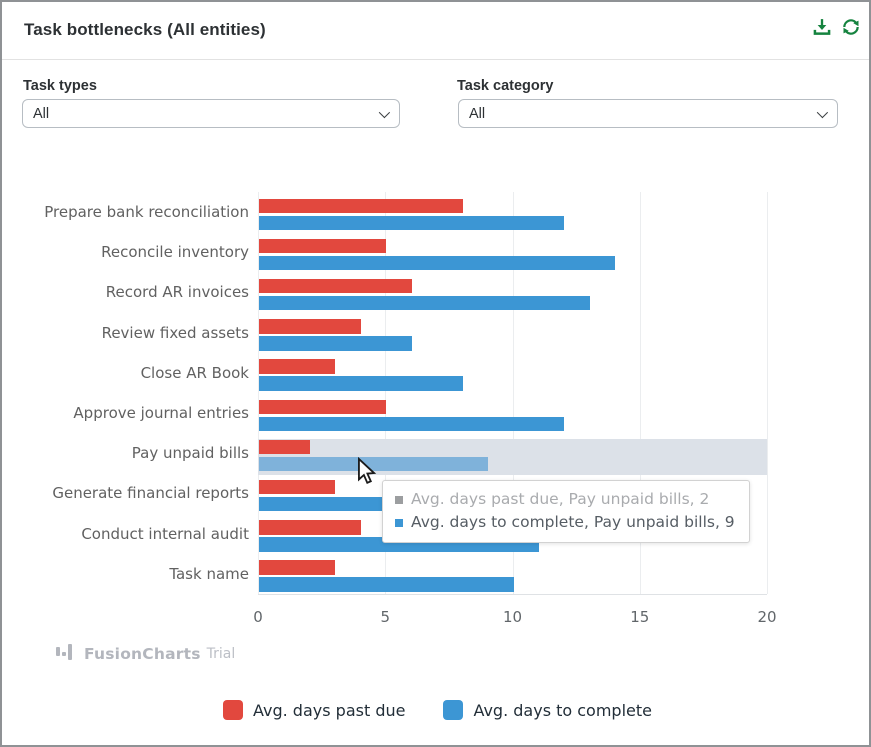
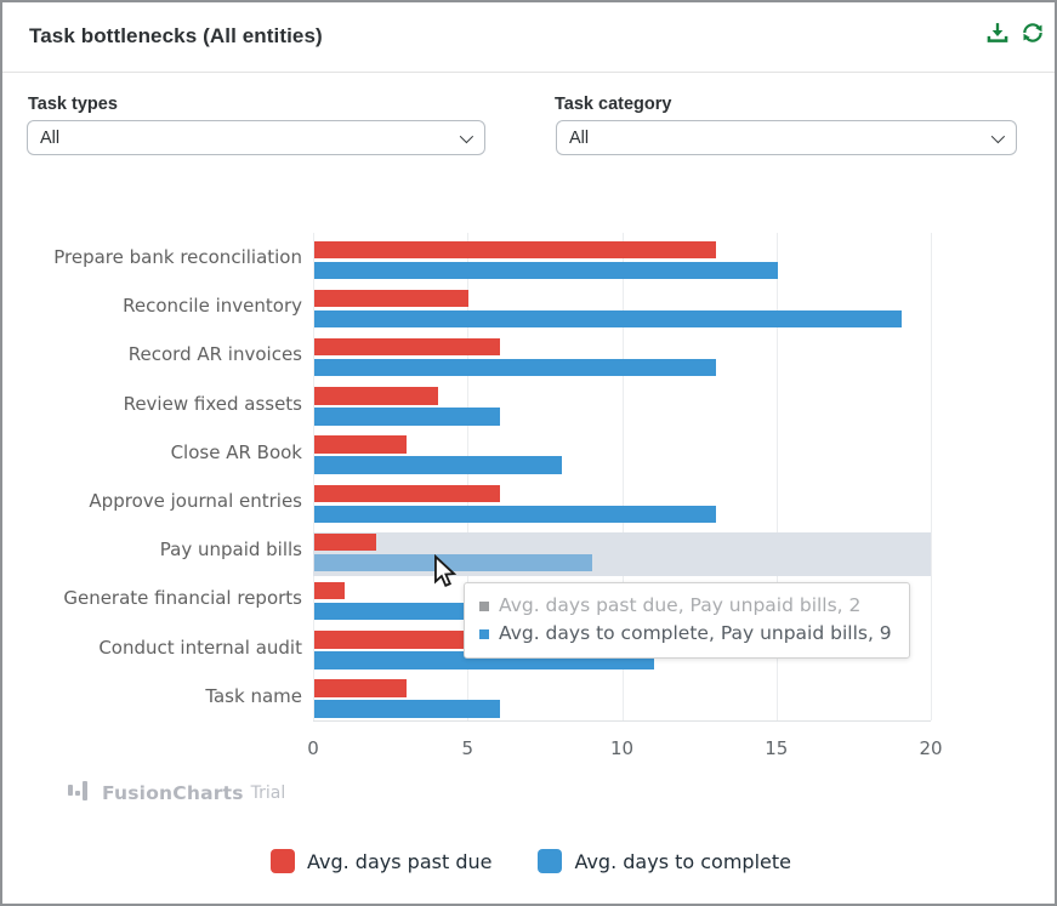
Avg. days past due/Prepare bank reconciliation: 8 -> 13
Avg. days to complete/Prepare bank reconciliation: 12 -> 15
Avg. days to complete/Reconcile inventory: 14 -> 19
Avg. days past due/Approve journal entries: 5 -> 6
Avg. days to complete/Approve journal entries: 12 -> 13
Avg. days past due/Generate financial reports: 3 -> 1
Avg. days past due/Conduct internal audit: 4 -> 10
Avg. days to complete/Task name: 10 -> 6
